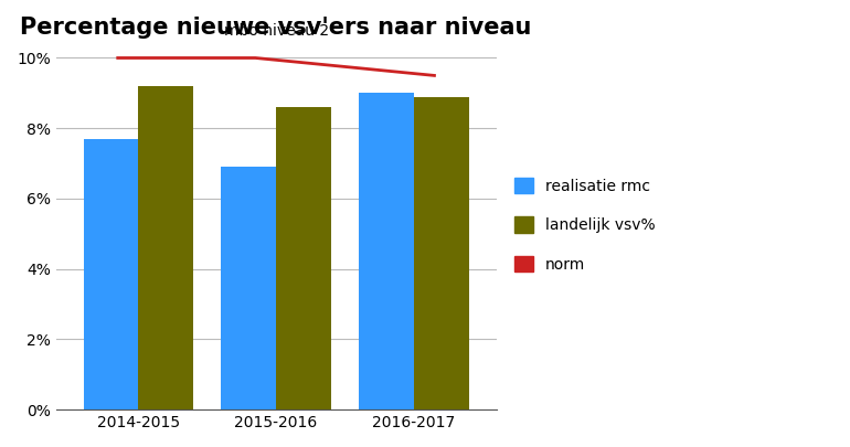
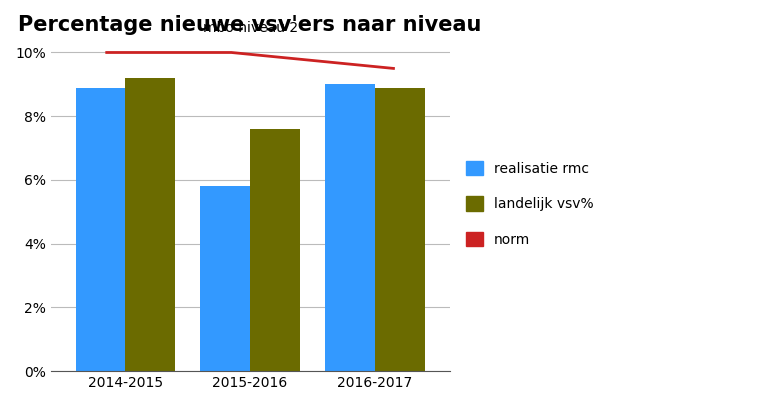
realisatie rmc/2014-2015: 7.7% -> 8.9%
realisatie rmc/2015-2016: 6.9% -> 5.8%
landelijk vsv%/2015-2016: 8.6% -> 7.6%
